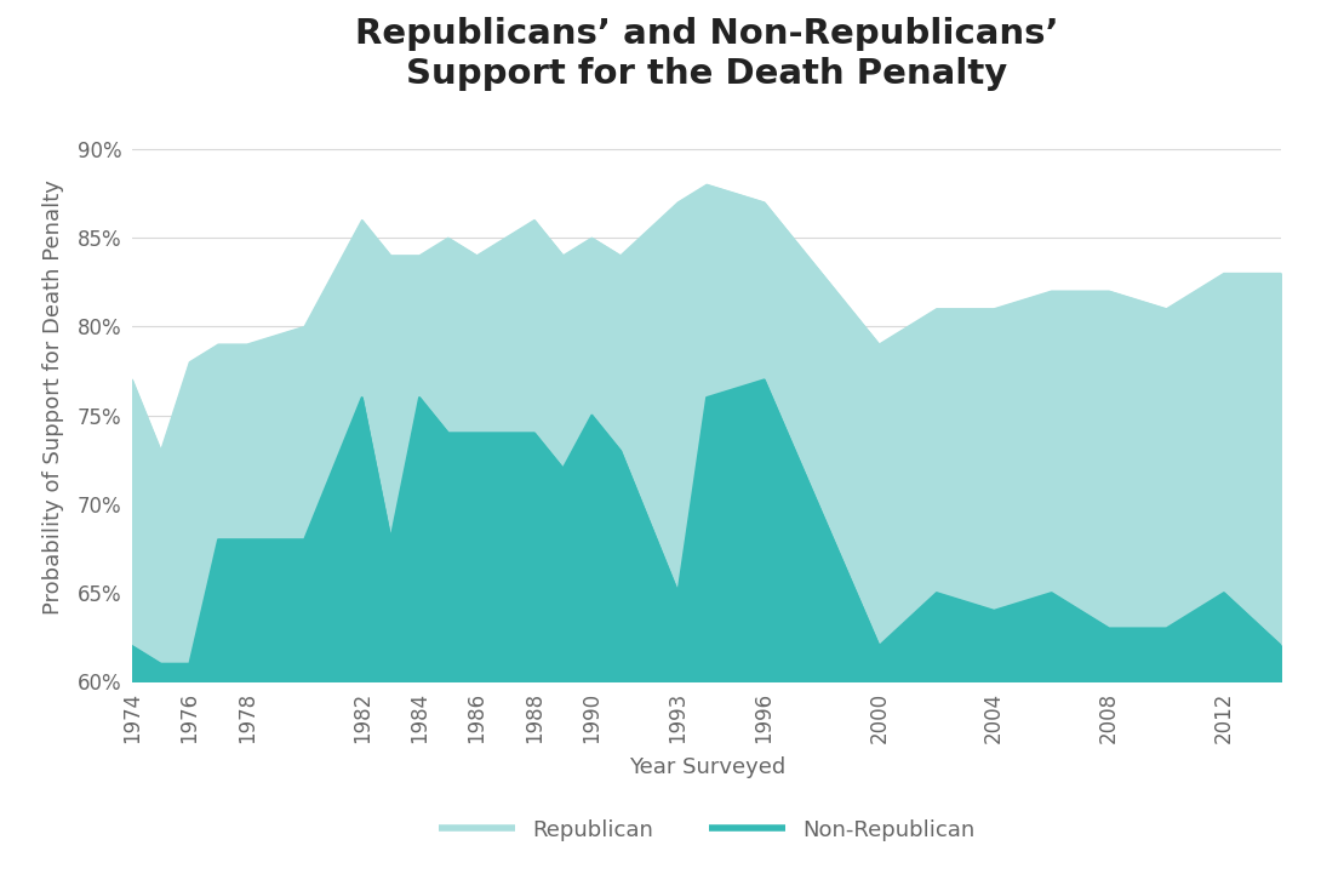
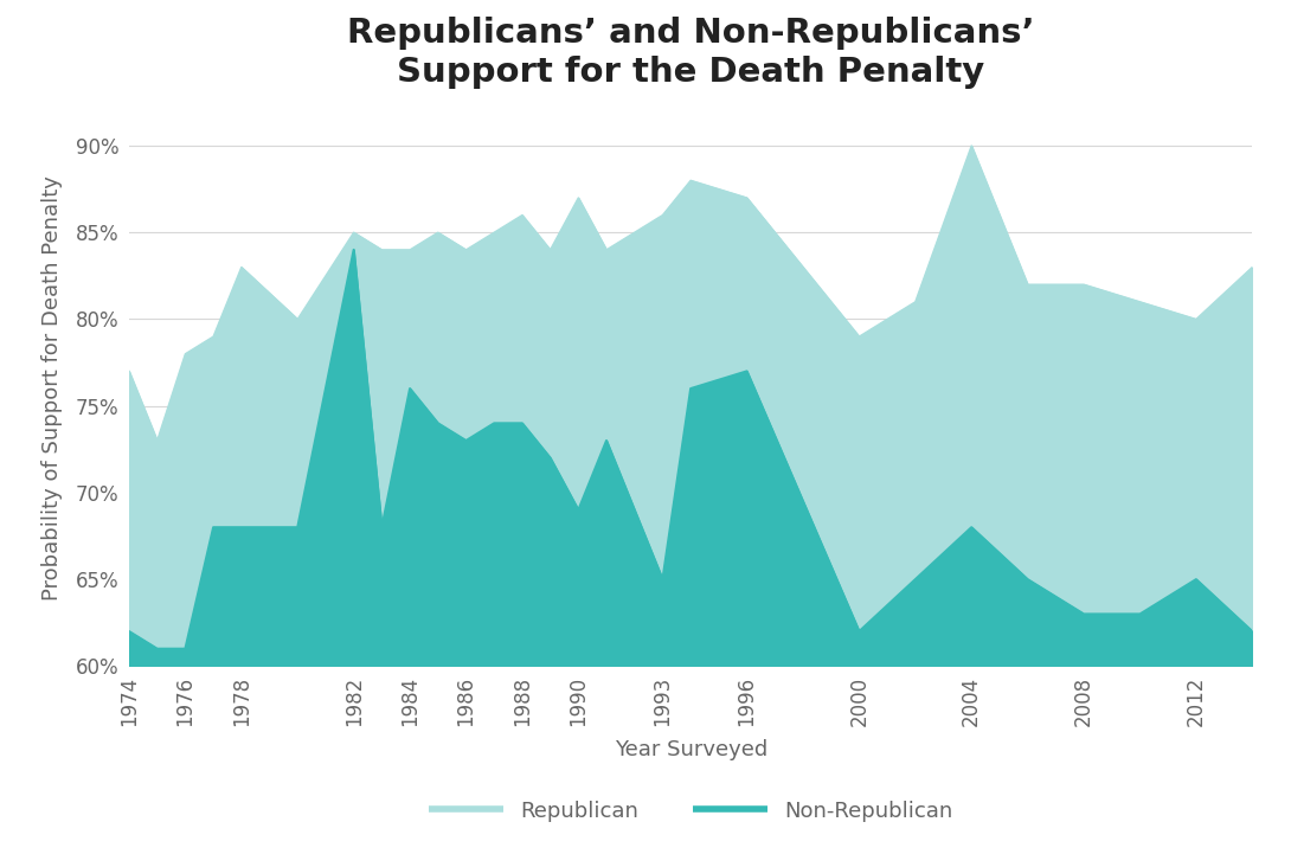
Republican/1978: 79% -> 83%
Republican/1982: 86% -> 85%
Non-Republican/1982: 76% -> 84%
Non-Republican/1986: 74% -> 73%
Republican/1990: 85% -> 87%
Non-Republican/1990: 75% -> 69%
Republican/1993: 87% -> 86%
Republican/2004: 81% -> 90%
Non-Republican/2004: 64% -> 68%
Republican/2012: 83% -> 80%
